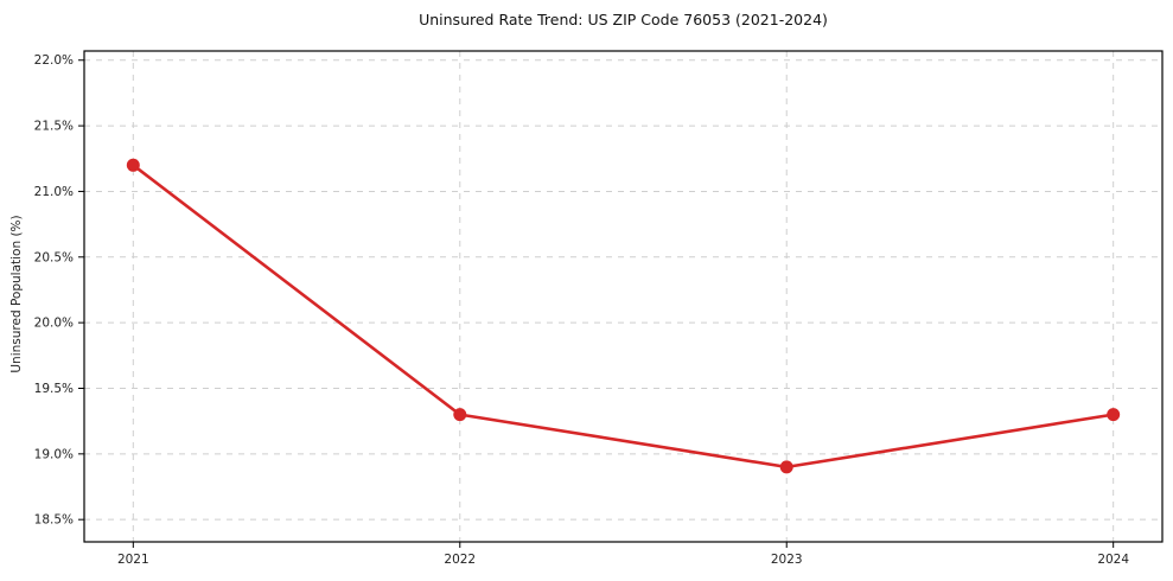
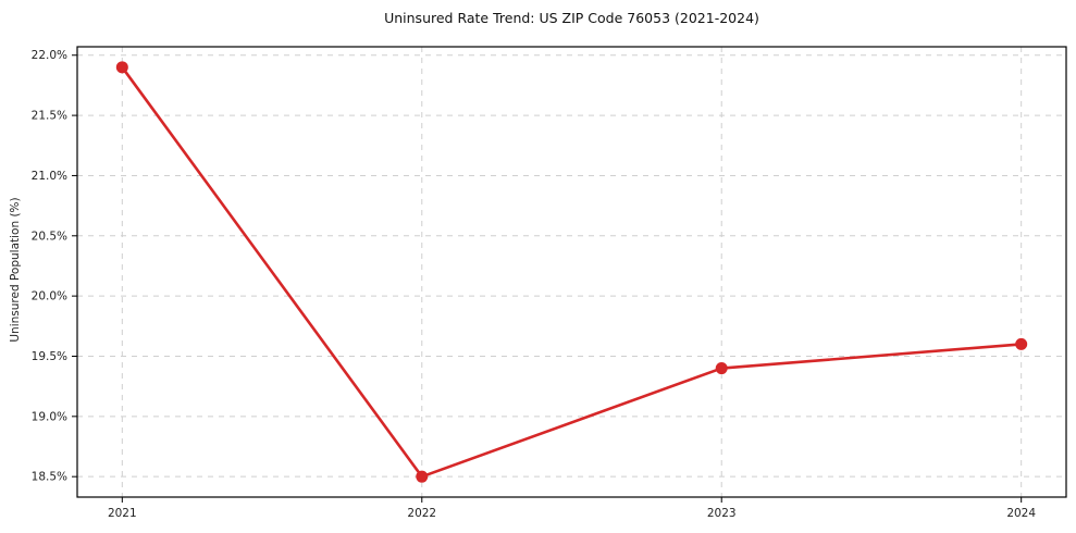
2021: 21.2% -> 21.9%
2022: 19.3% -> 18.5%
2023: 18.9% -> 19.4%
2024: 19.3% -> 19.6%
